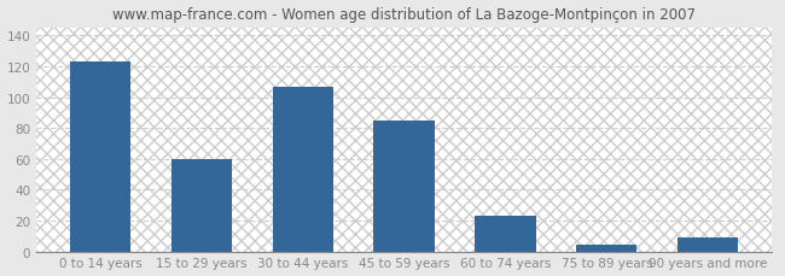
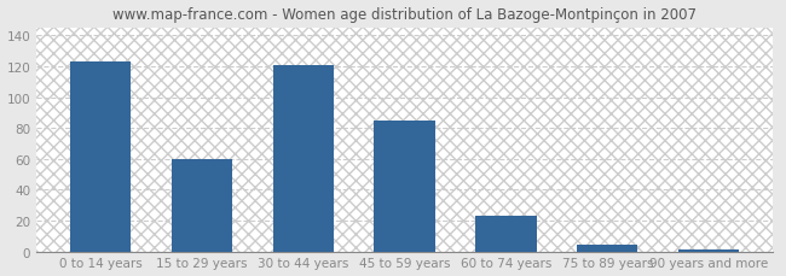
30 to 44 years: 107 -> 121
90 years and more: 9 -> 1
